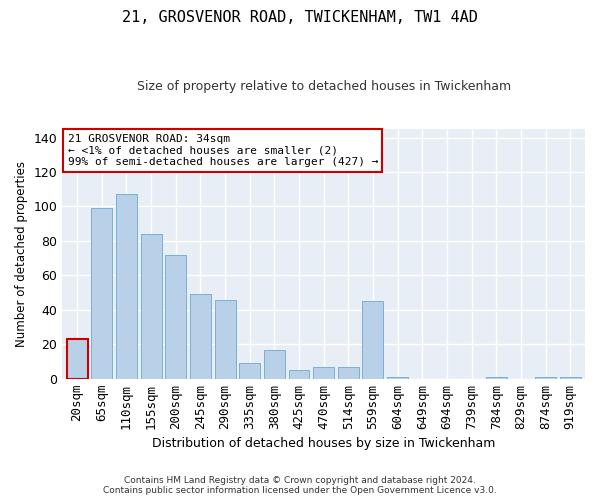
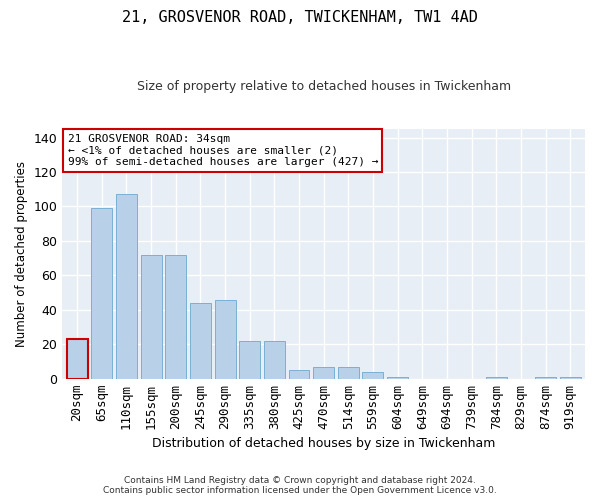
155sqm: 84 -> 72
245sqm: 49 -> 44
335sqm: 9 -> 22
380sqm: 17 -> 22
559sqm: 45 -> 4
